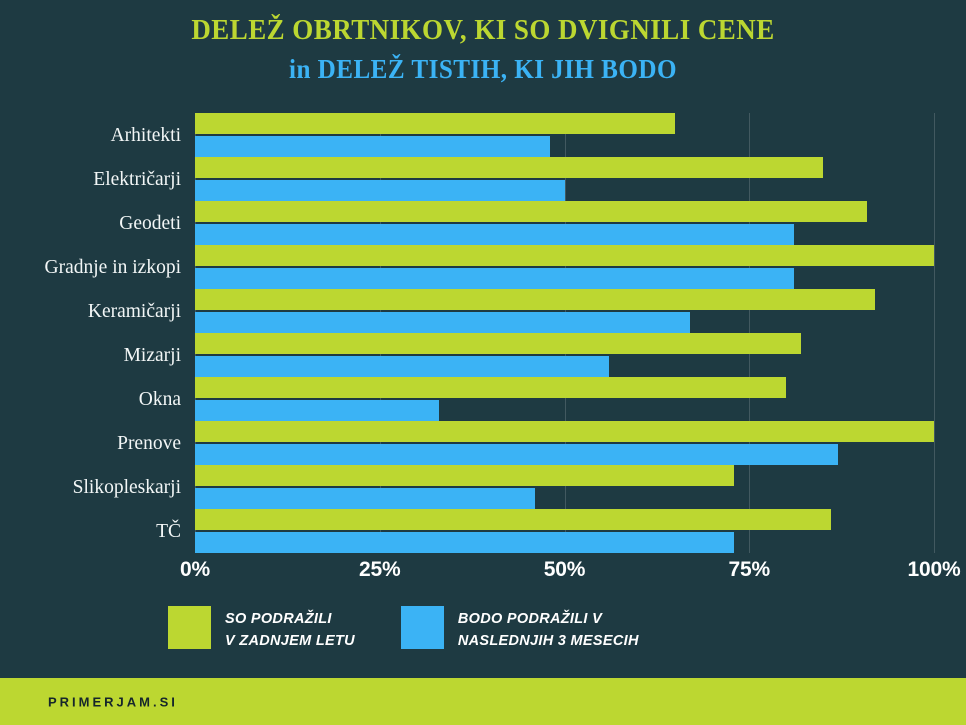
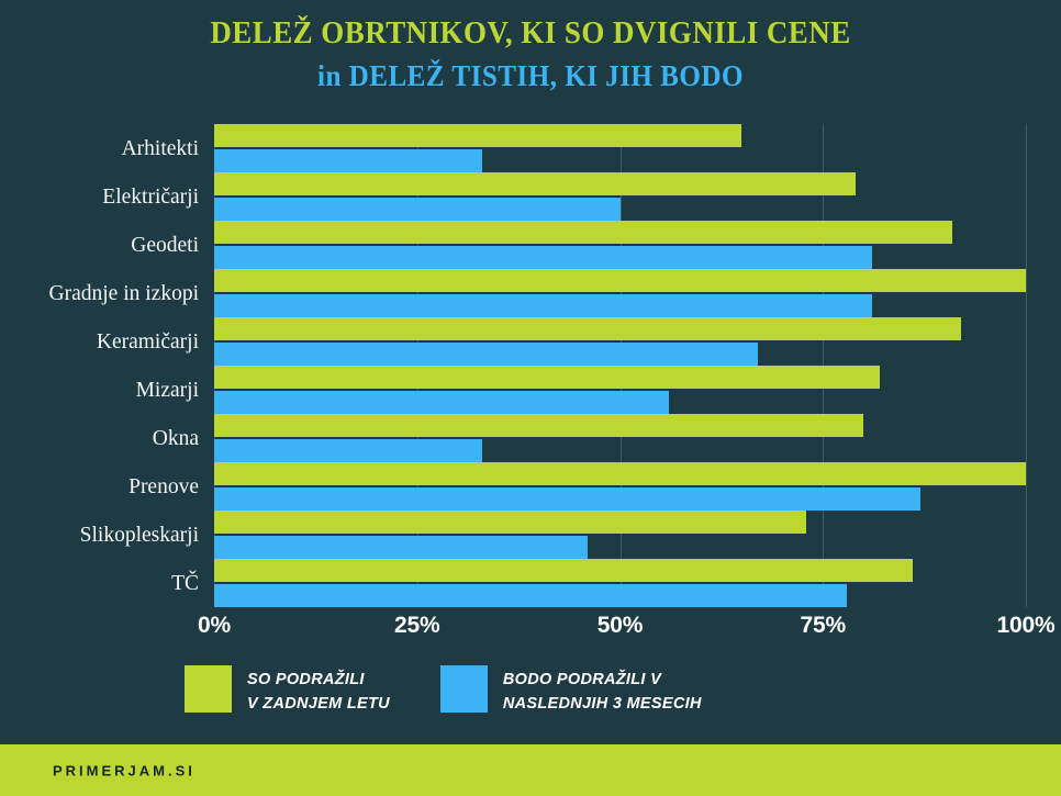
BODO PODRAŽILI V NASLEDNJIH 3 MESECIH/Arhitekti: 48% -> 33%
SO PODRAŽILI V ZADNJEM LETU/Električarji: 85% -> 79%
BODO PODRAŽILI V NASLEDNJIH 3 MESECIH/TČ: 73% -> 78%
